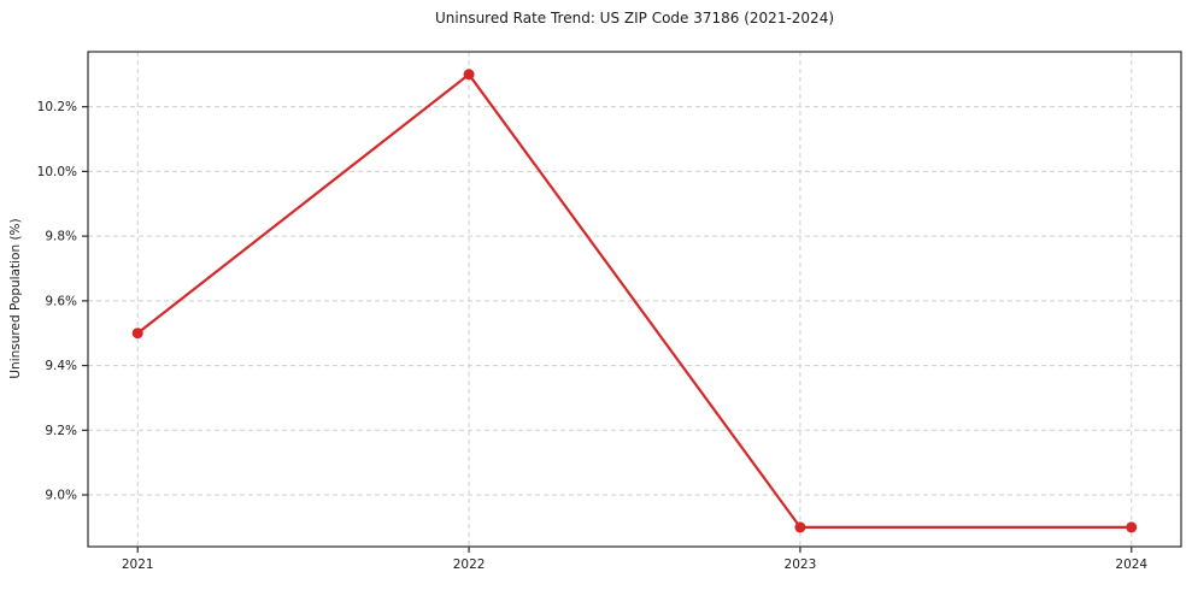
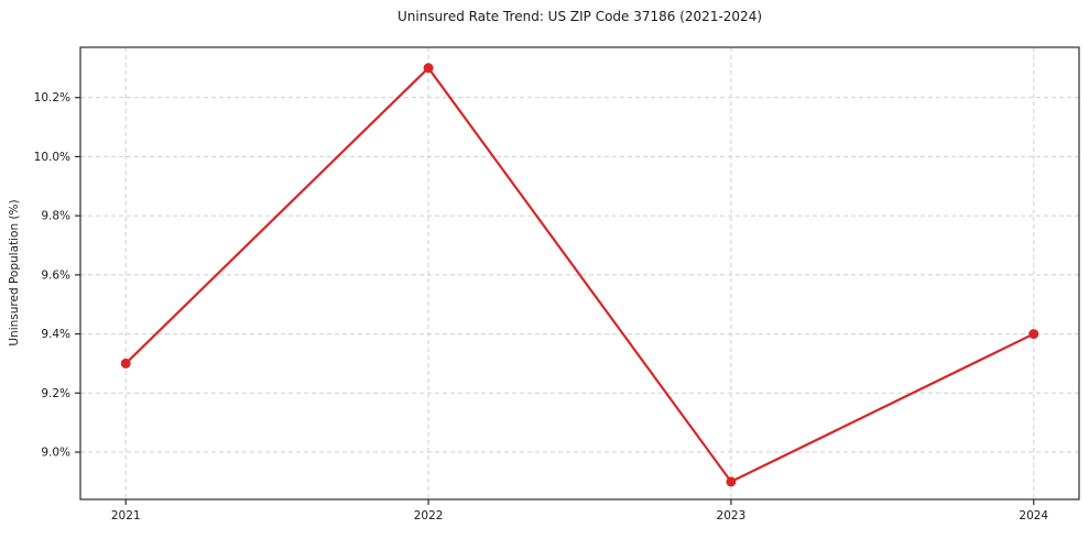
2021: 9.5% -> 9.3%
2024: 8.9% -> 9.4%
